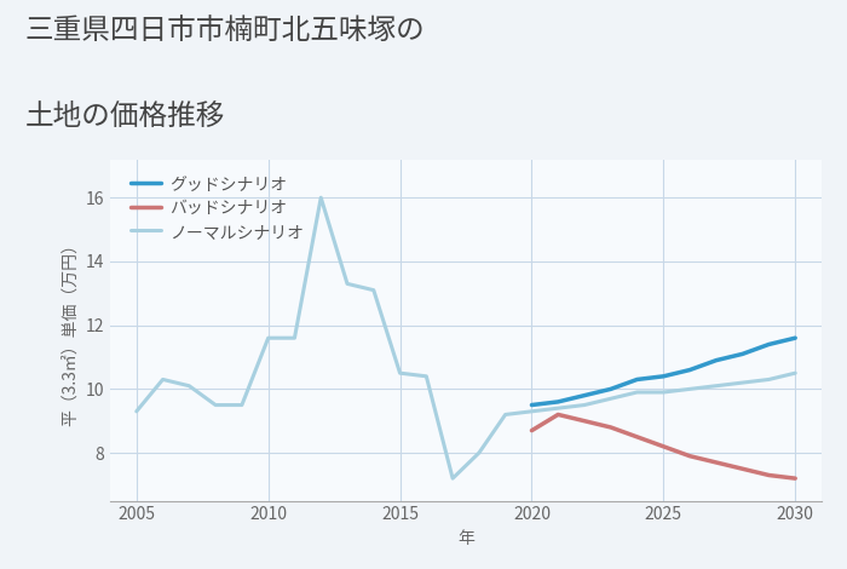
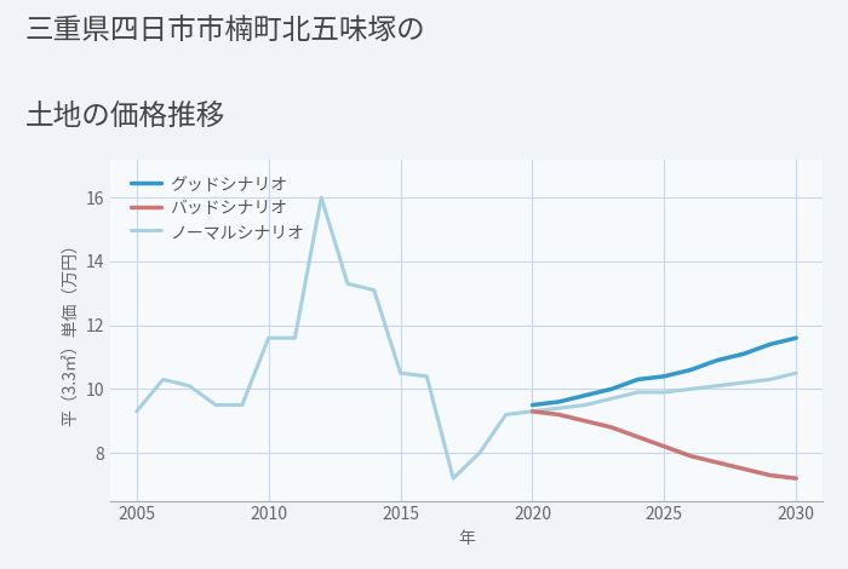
バッドシナリオ/2020: 8.7 -> 9.3
